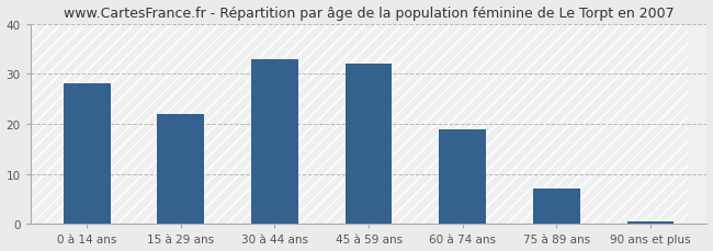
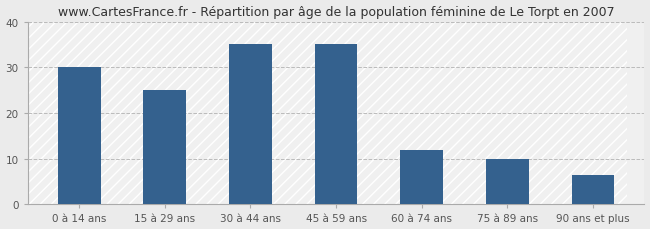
0 à 14 ans: 28.0 -> 30.0
15 à 29 ans: 22.0 -> 25.0
30 à 44 ans: 33.0 -> 35.0
45 à 59 ans: 32.0 -> 35.0
60 à 74 ans: 19.0 -> 12.0
75 à 89 ans: 7.0 -> 10.0
90 ans et plus: 0.5 -> 6.5
